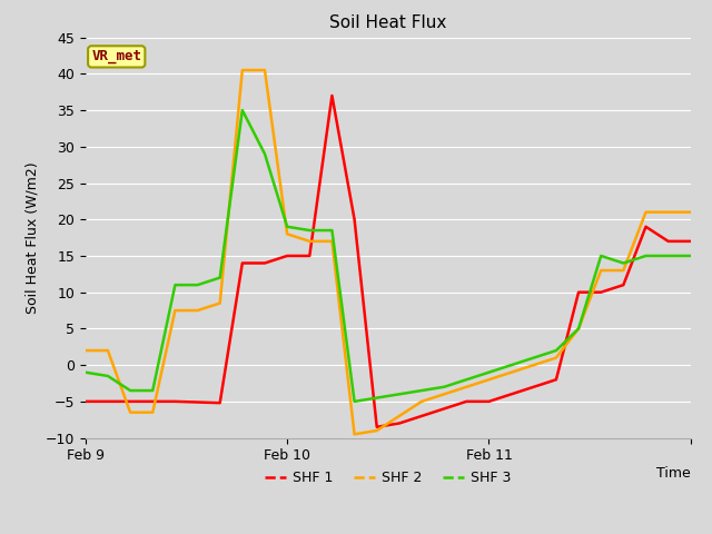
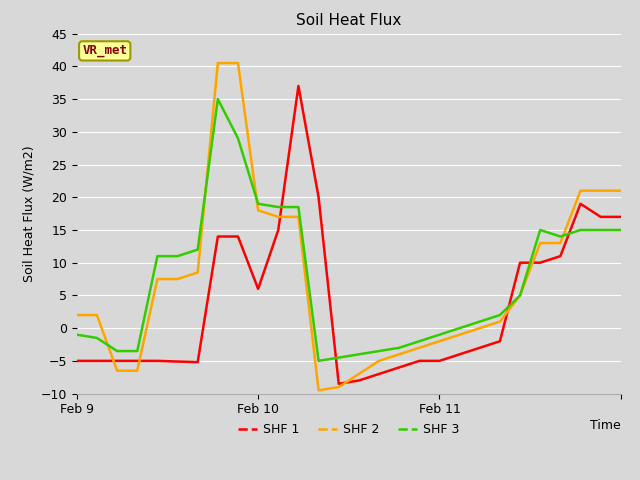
SHF 1/Feb 10: 15.0 -> 6.0
